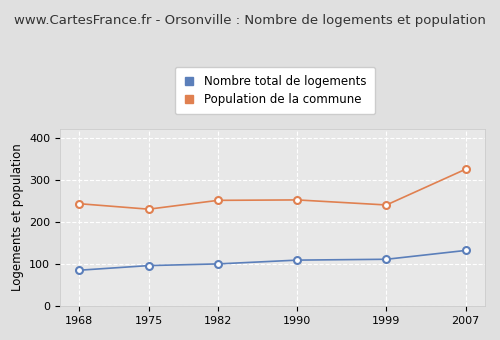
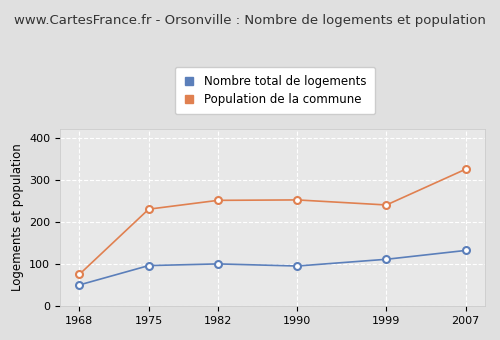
Nombre total de logements/1968: 85 -> 50
Population de la commune/1968: 243 -> 75
Nombre total de logements/1990: 109 -> 95
